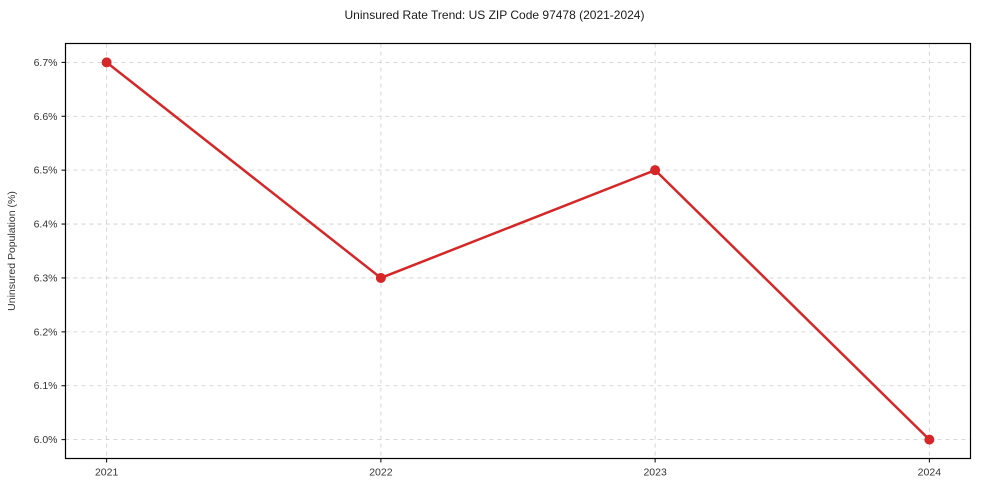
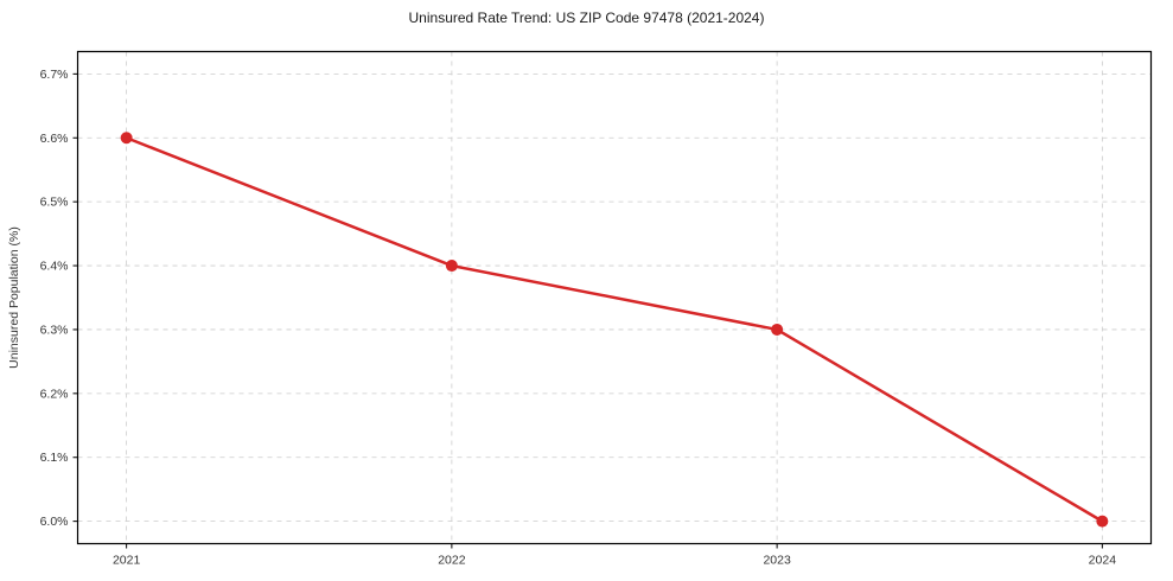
2021: 6.7% -> 6.6%
2022: 6.3% -> 6.4%
2023: 6.5% -> 6.3%
